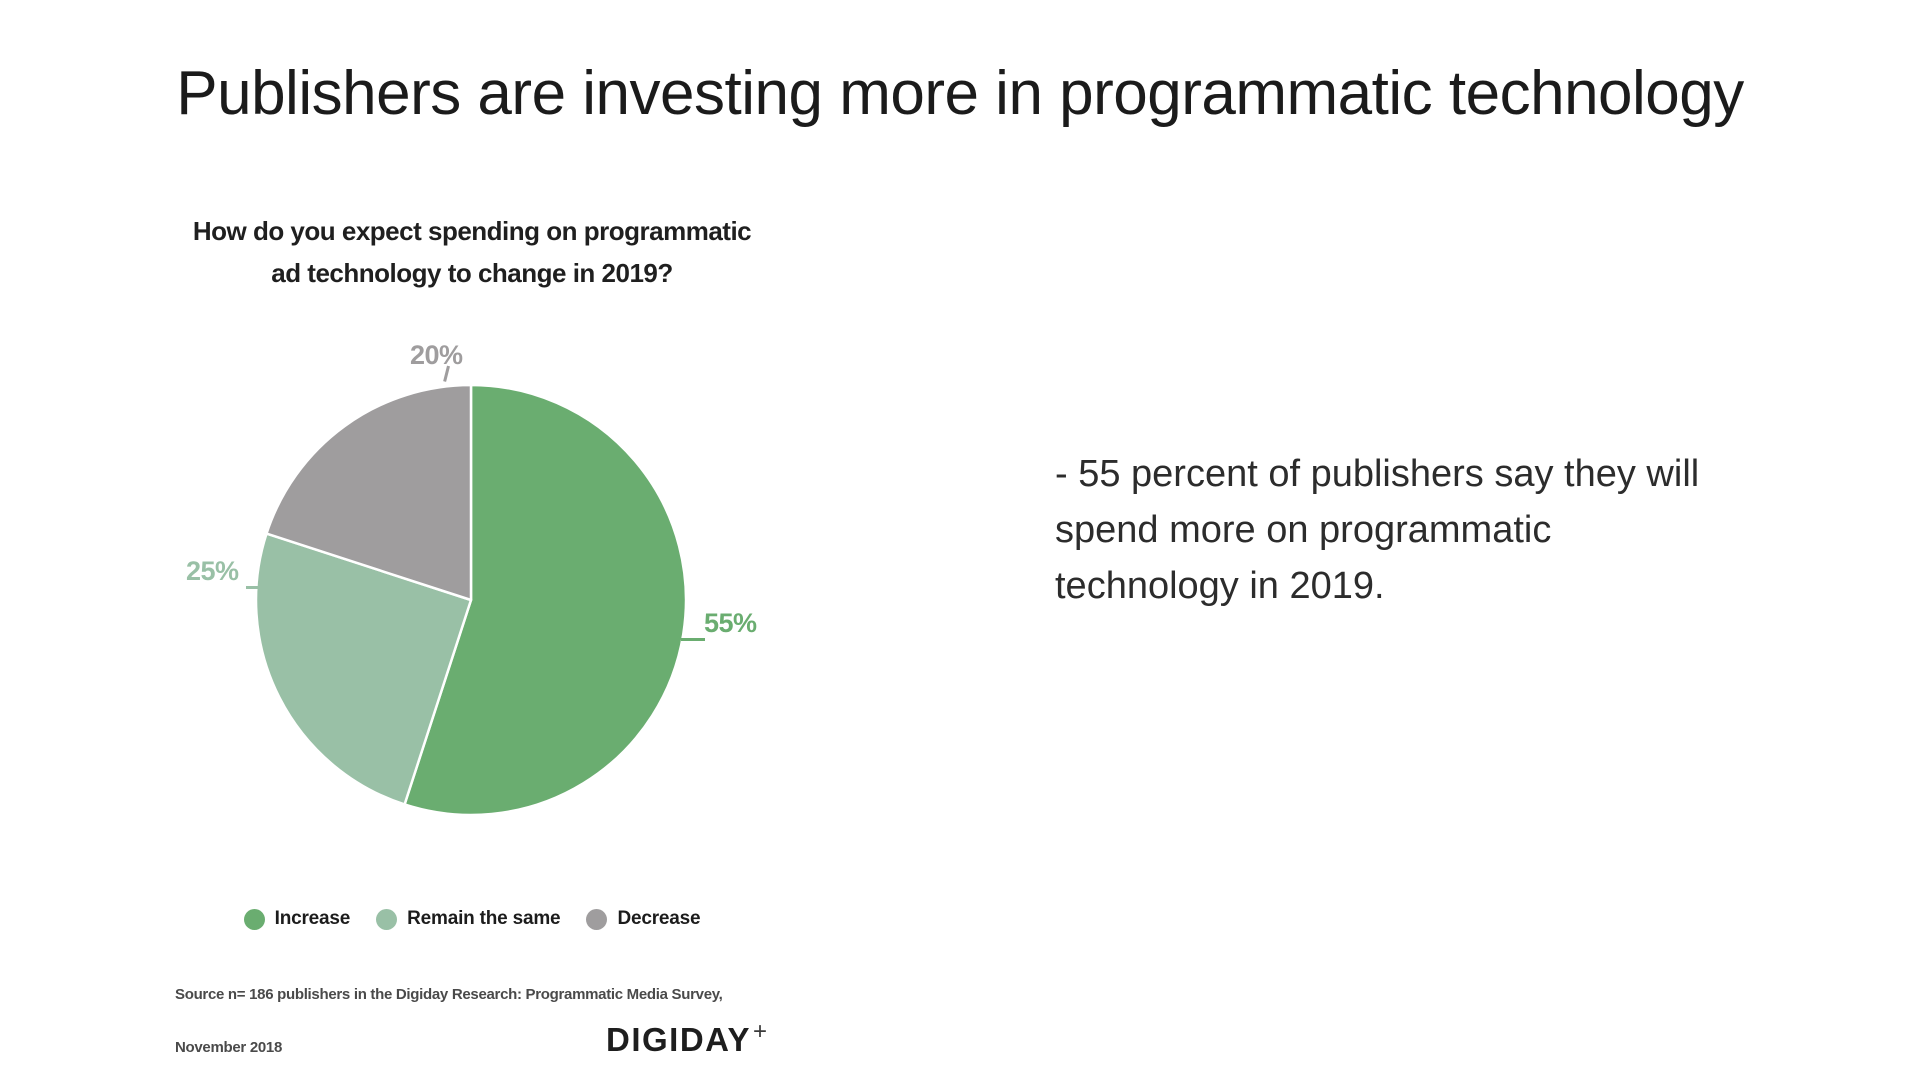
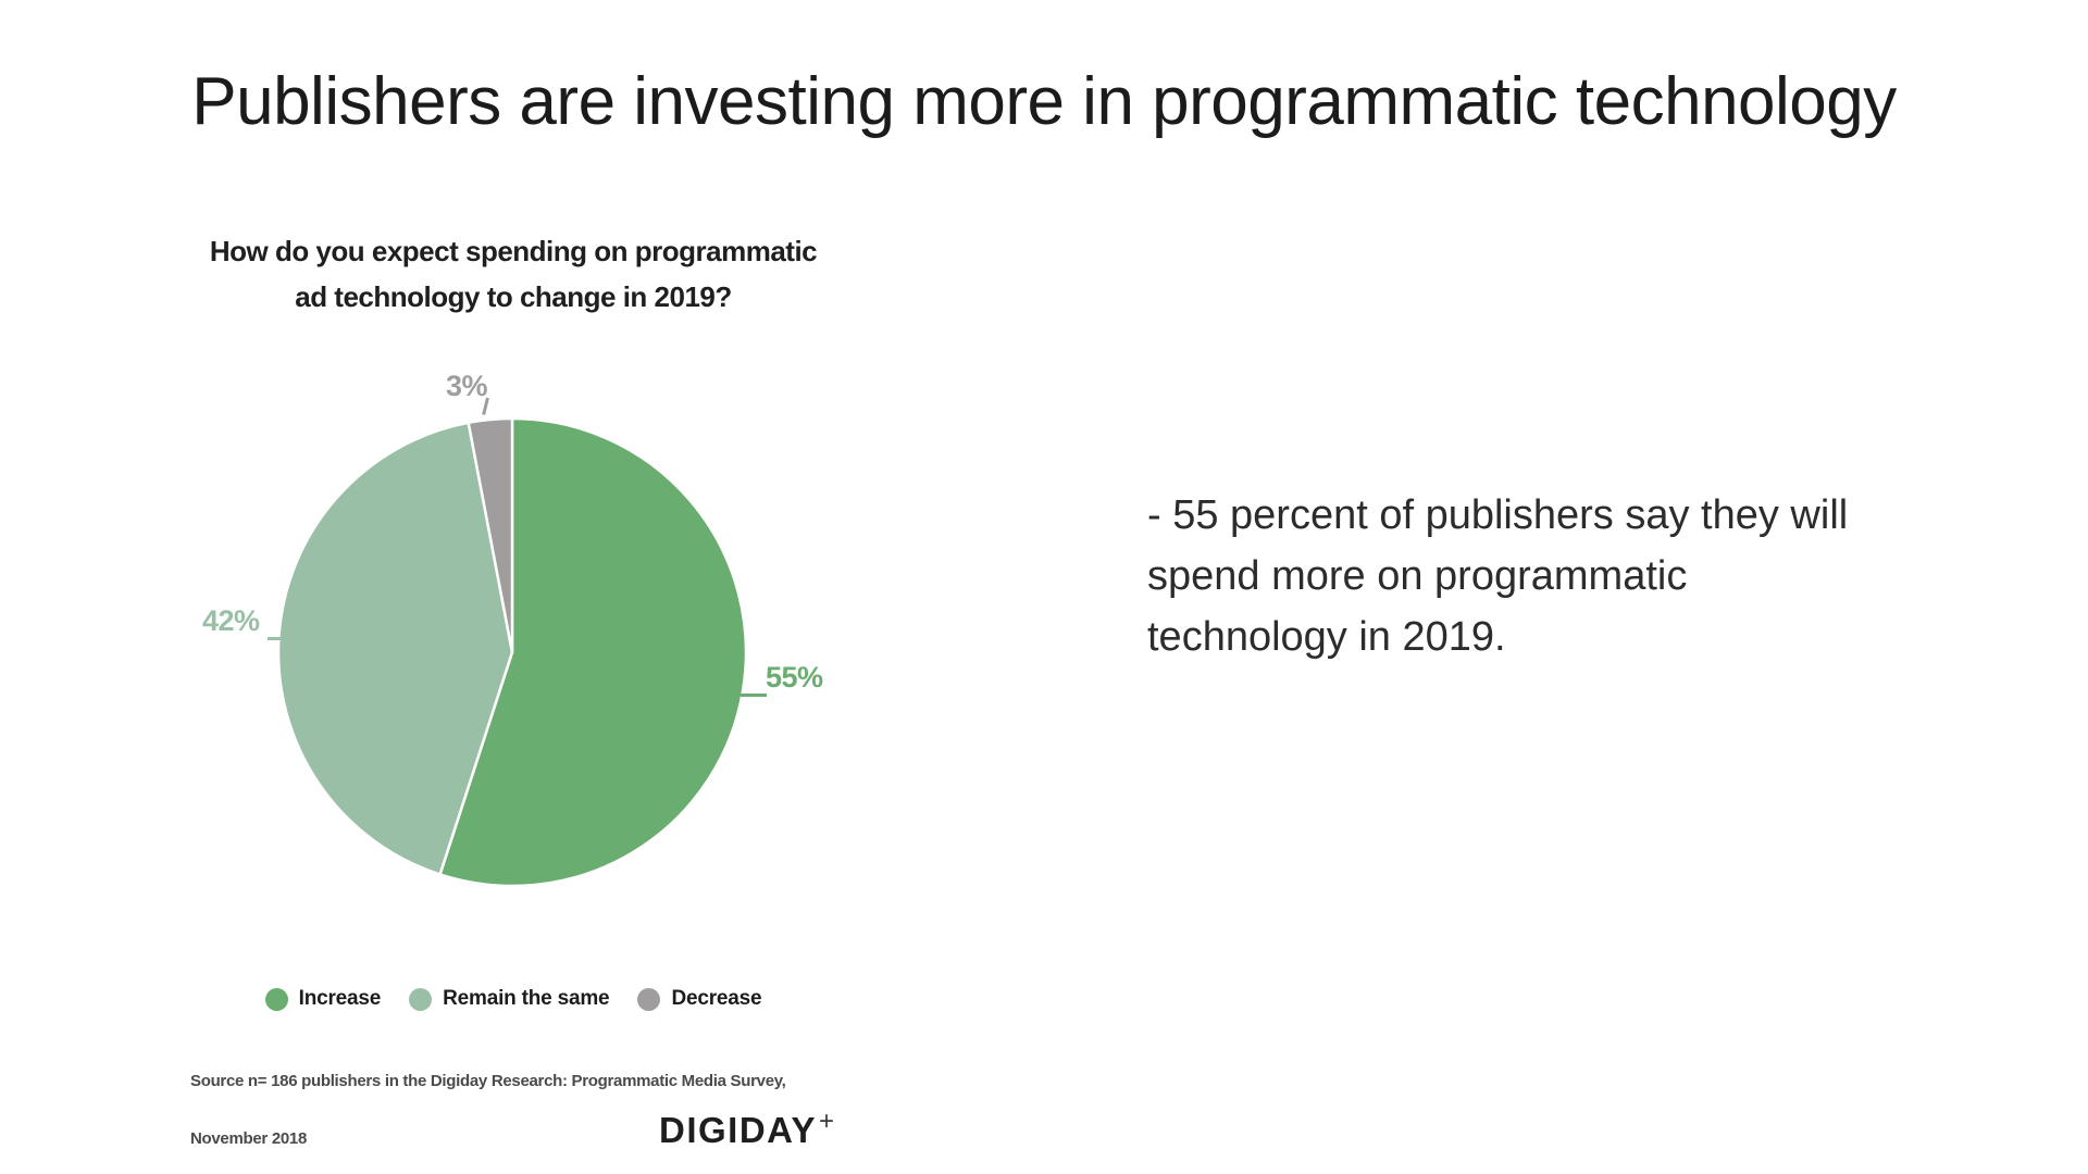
Remain the same: 25% -> 42%
Decrease: 20% -> 3%
